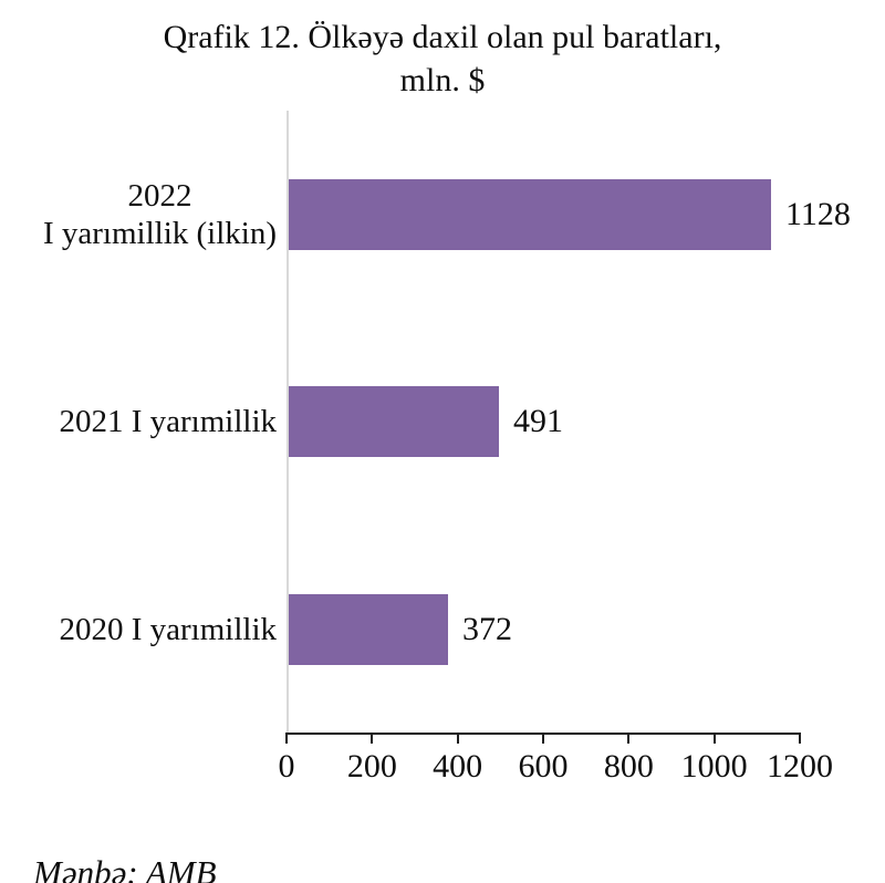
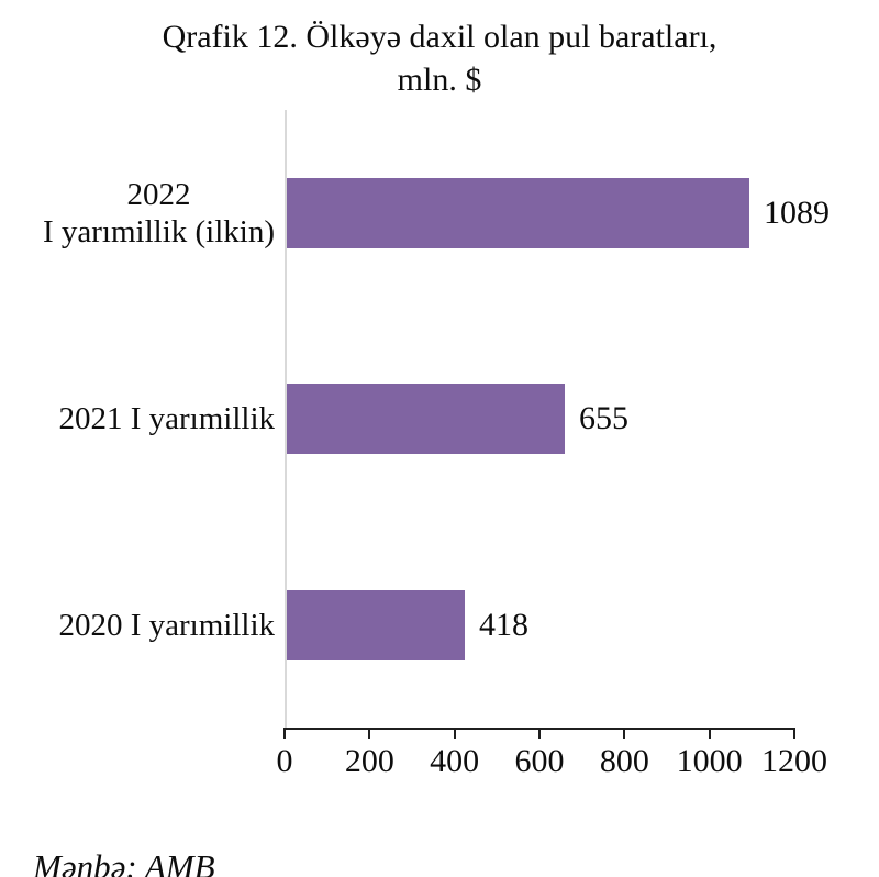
2022 I yarımillik (ilkin): 1128 -> 1089
2021 I yarımillik: 491 -> 655
2020 I yarımillik: 372 -> 418
